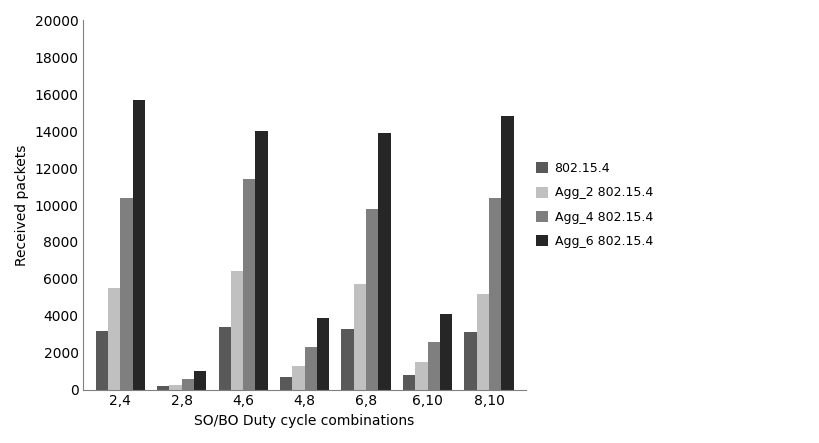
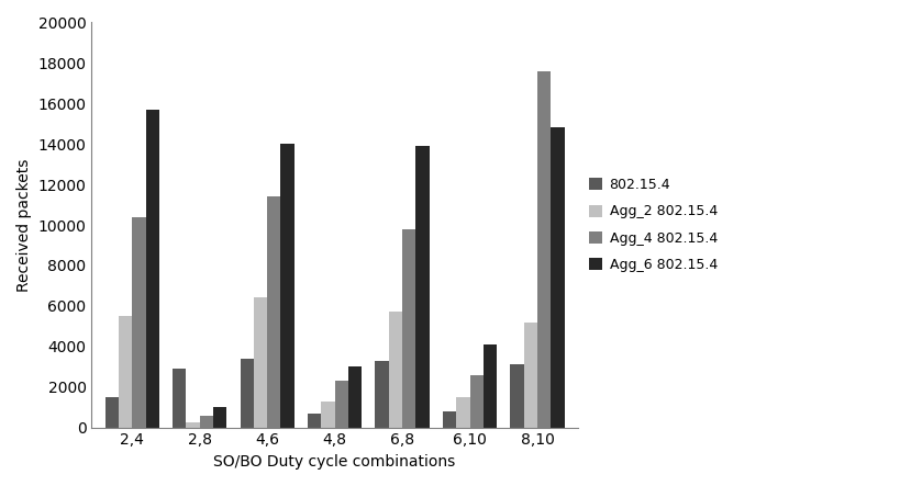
802.15.4/2,4: 3200 -> 1500
802.15.4/2,8: 200 -> 2900
Agg_6 802.15.4/4,8: 3900 -> 3000
Agg_4 802.15.4/8,10: 10400 -> 17600
